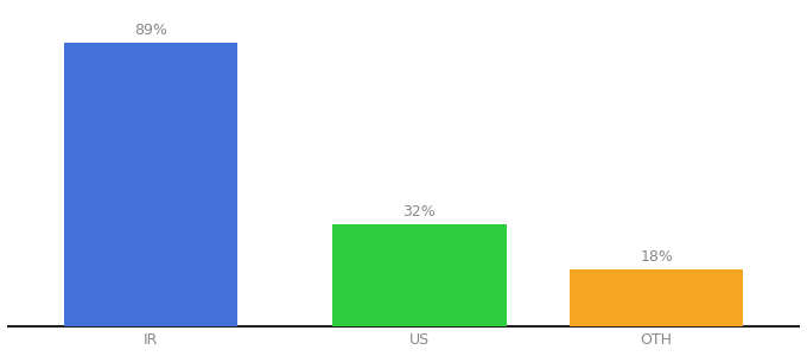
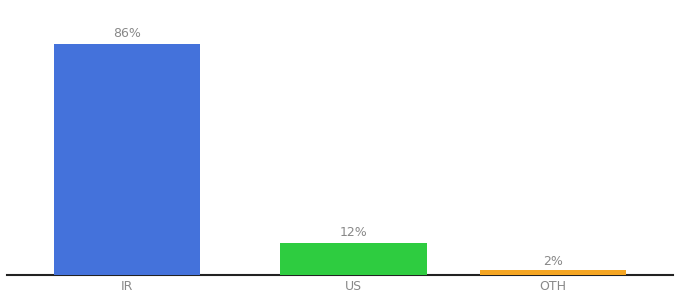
IR: 89% -> 86%
US: 32% -> 12%
OTH: 18% -> 2%
